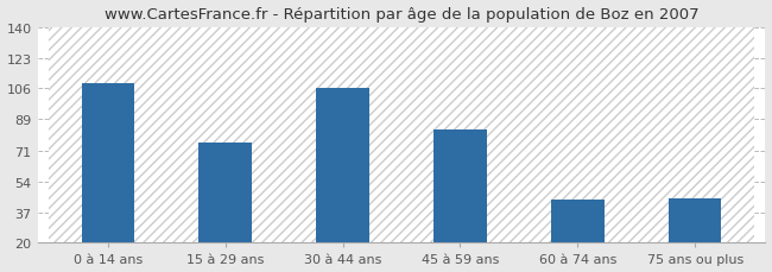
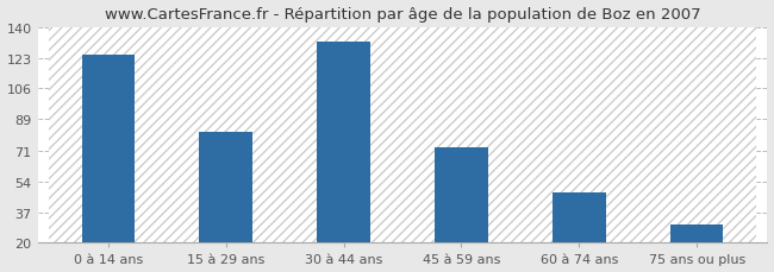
0 à 14 ans: 109 -> 125
15 à 29 ans: 76 -> 82
30 à 44 ans: 106 -> 132
45 à 59 ans: 83 -> 73
60 à 74 ans: 44 -> 48
75 ans ou plus: 45 -> 30
